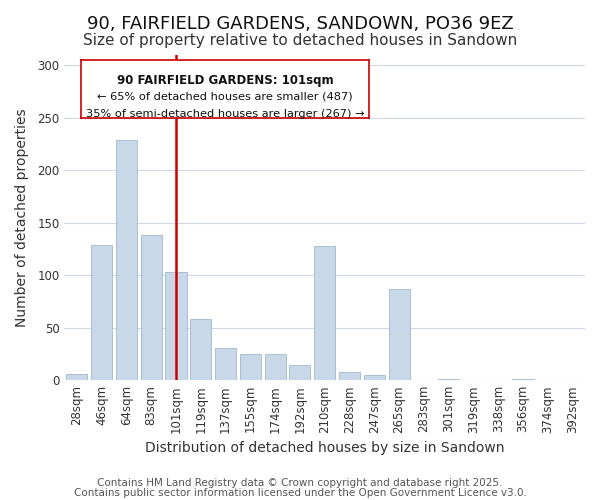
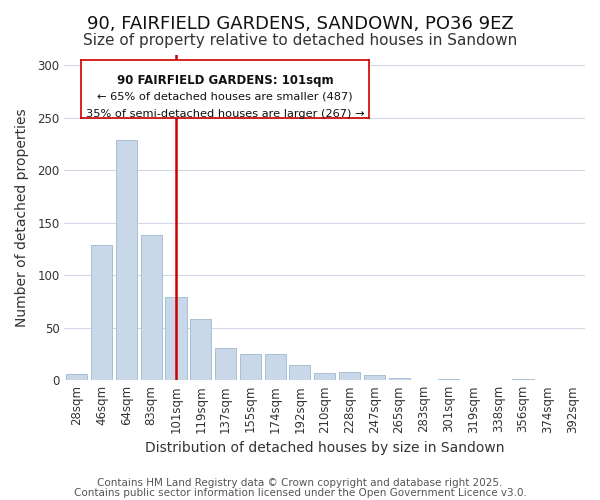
101sqm: 103 -> 79
210sqm: 128 -> 7
265sqm: 87 -> 2
